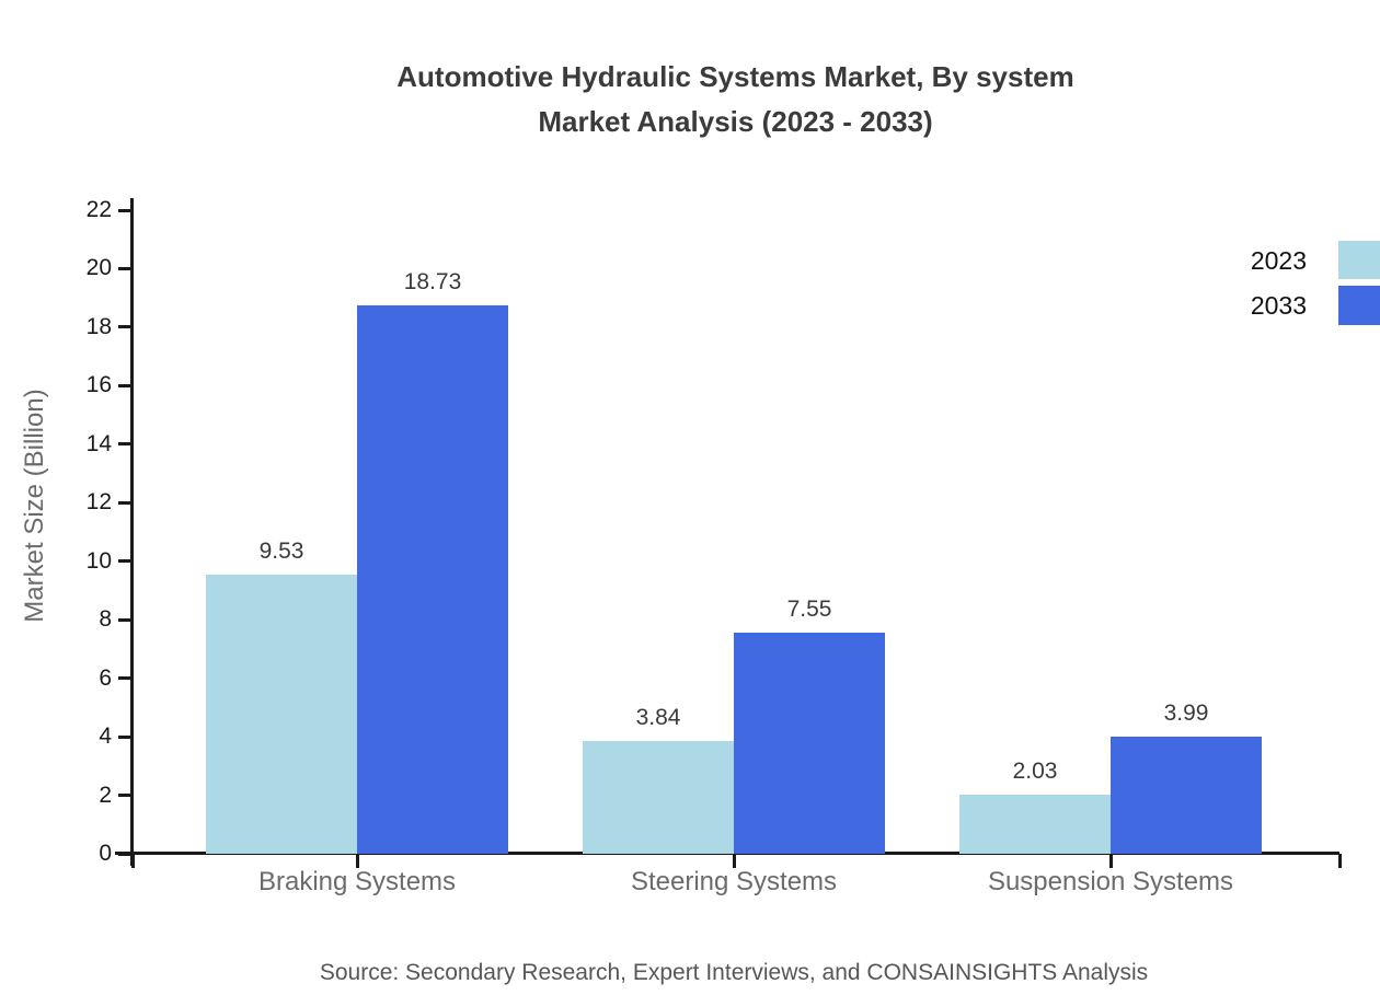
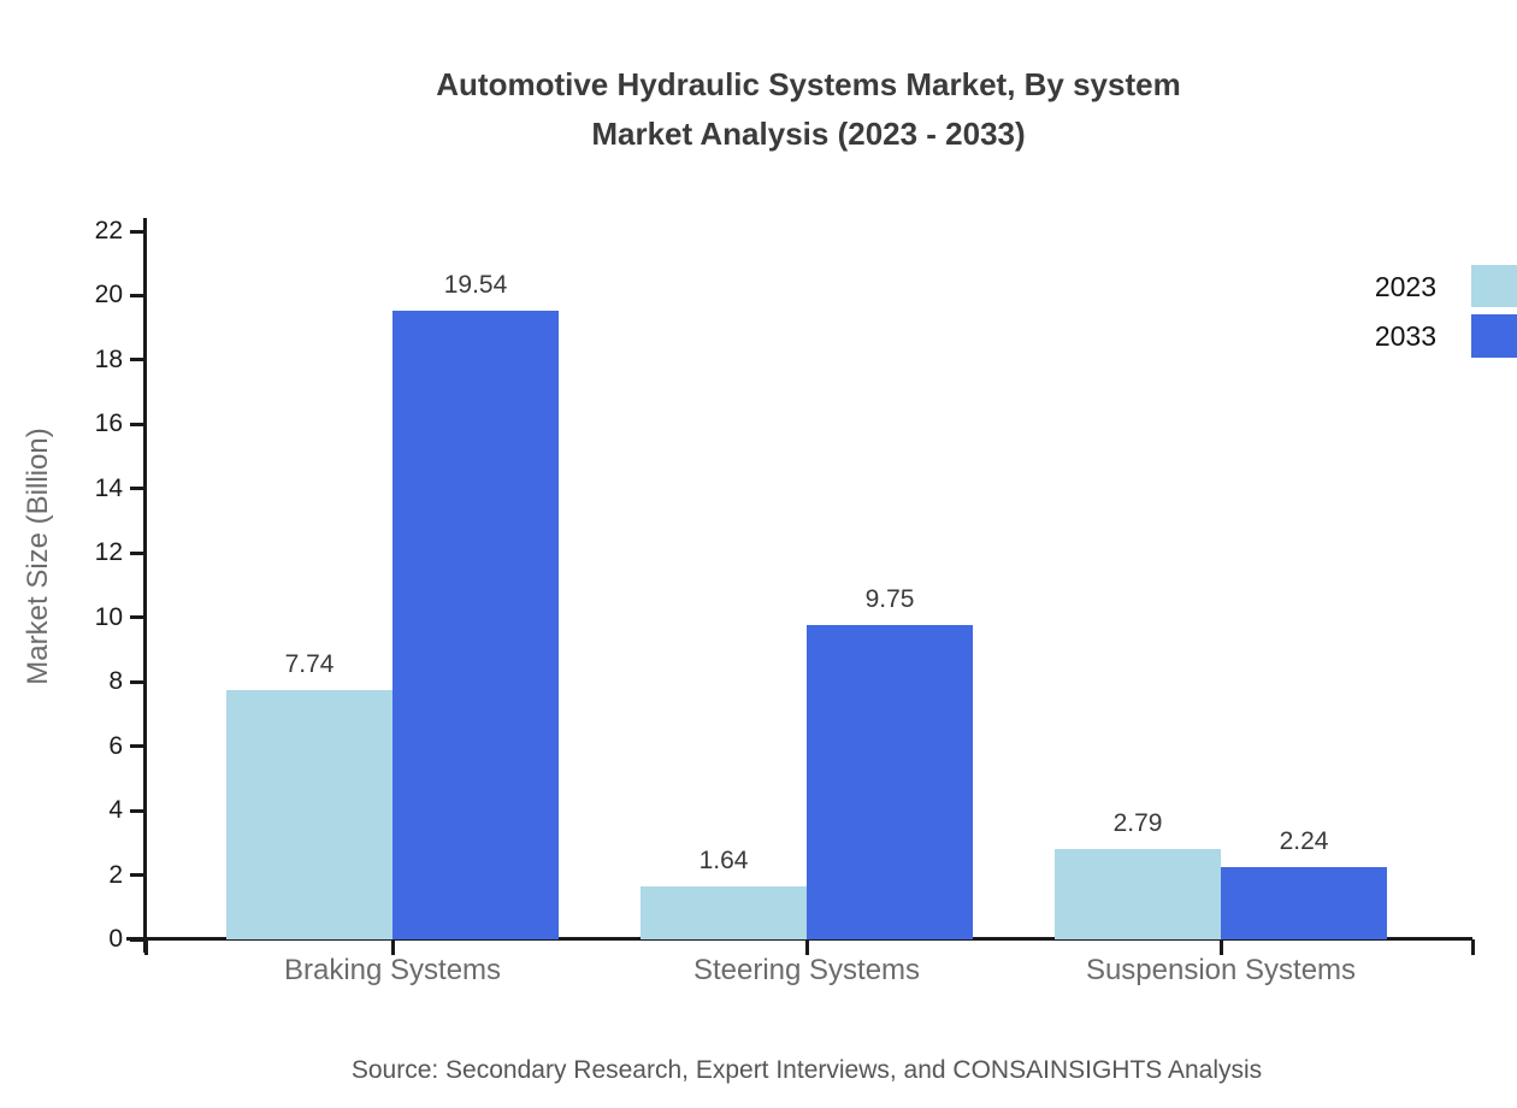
2023/Braking Systems: 9.53 -> 7.74
2033/Braking Systems: 18.73 -> 19.54
2023/Steering Systems: 3.84 -> 1.64
2033/Steering Systems: 7.55 -> 9.75
2023/Suspension Systems: 2.03 -> 2.79
2033/Suspension Systems: 3.99 -> 2.24
